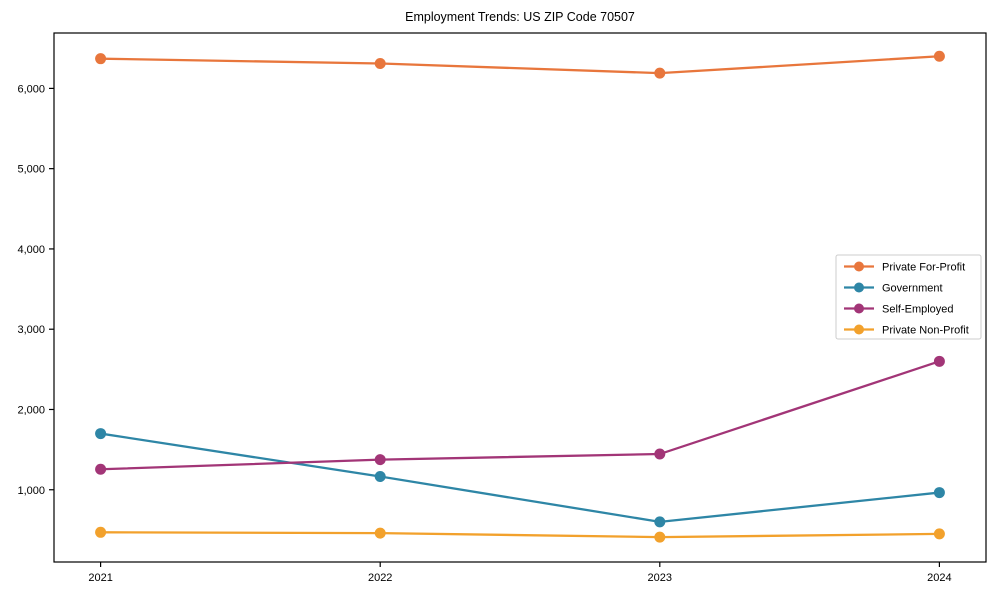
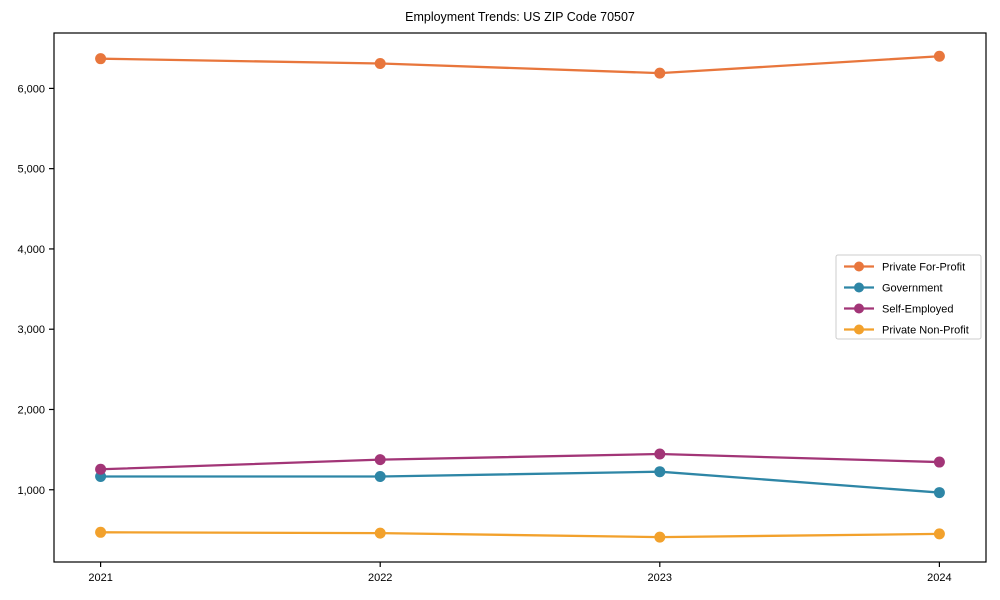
Government/2021: 1700 -> 1200
Government/2023: 600 -> 1200
Self-Employed/2024: 2600 -> 1300
